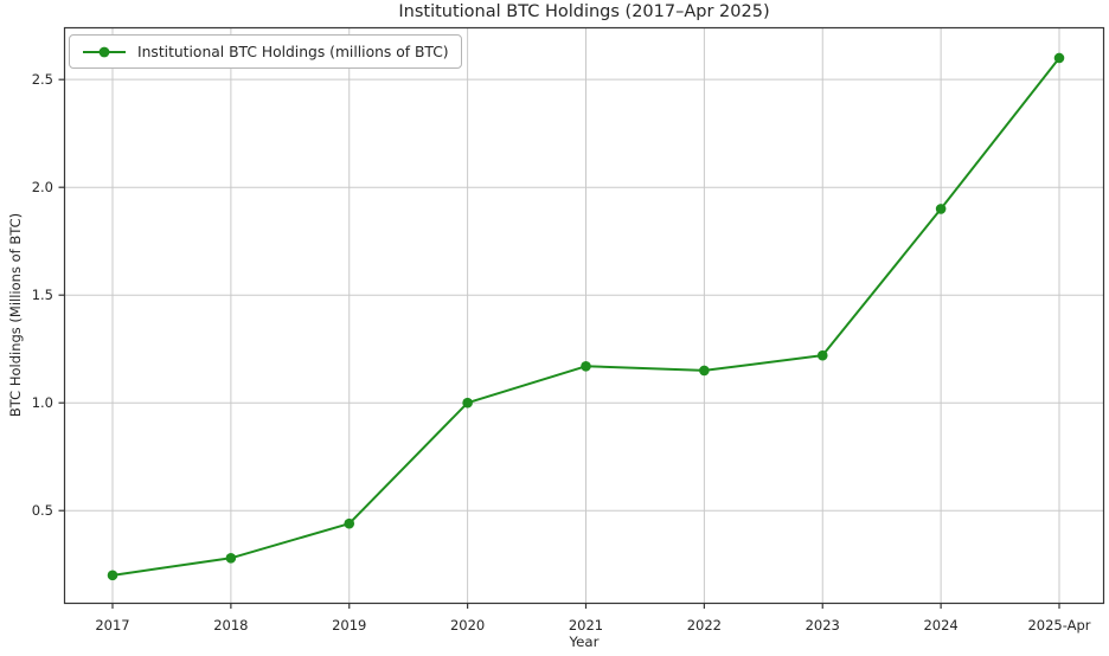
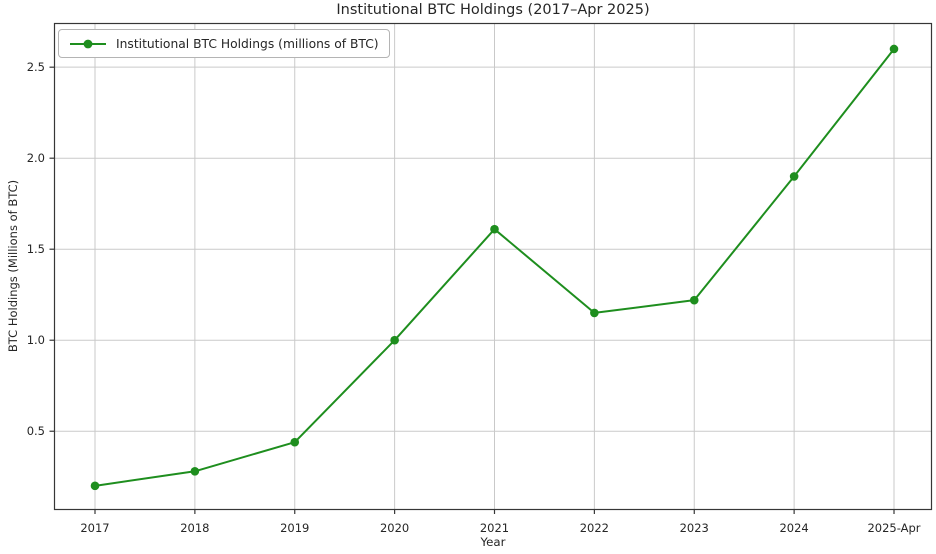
2021: 1.17 -> 1.61
